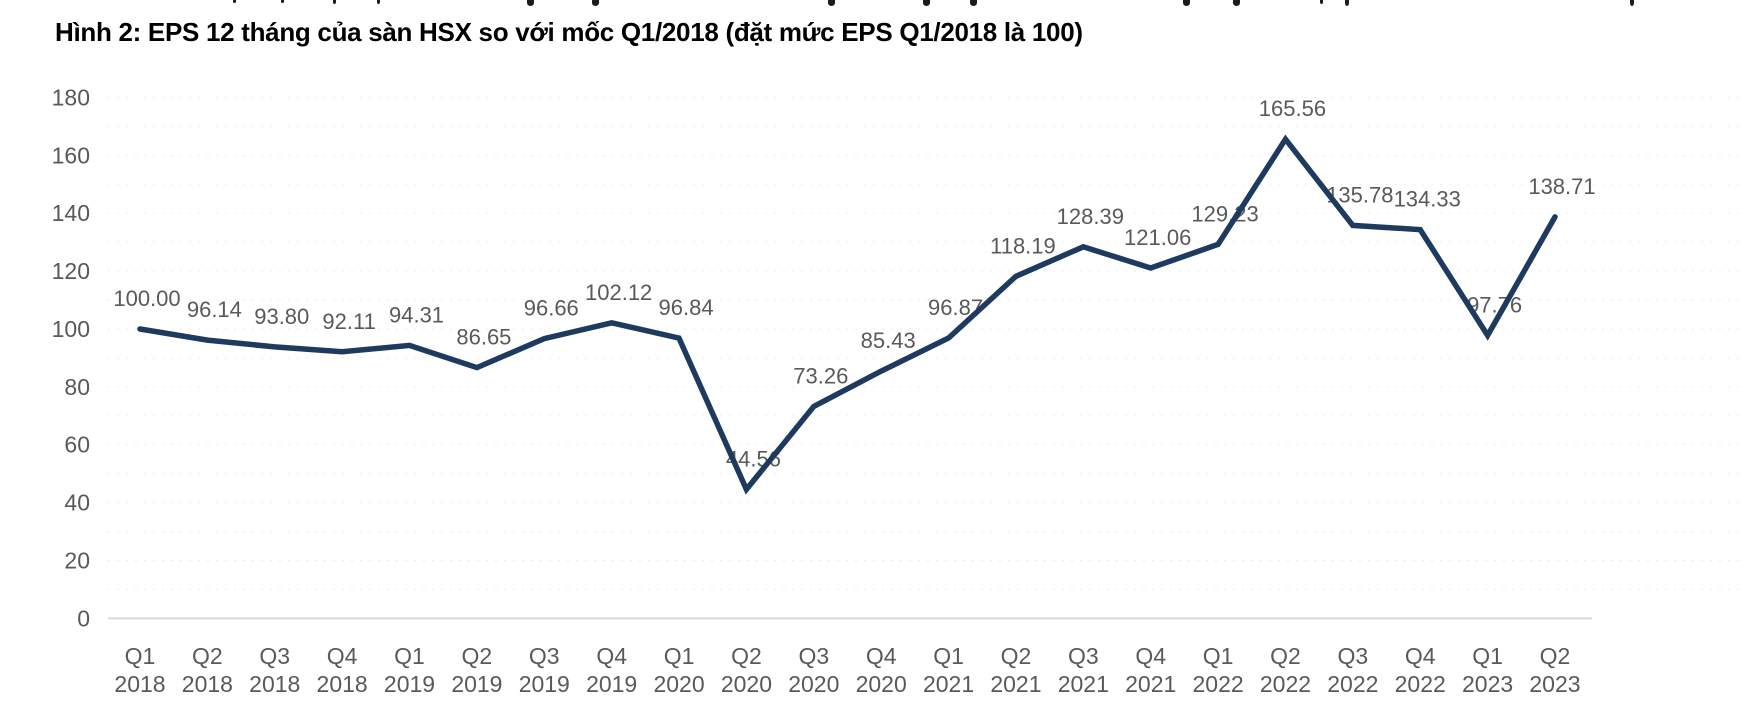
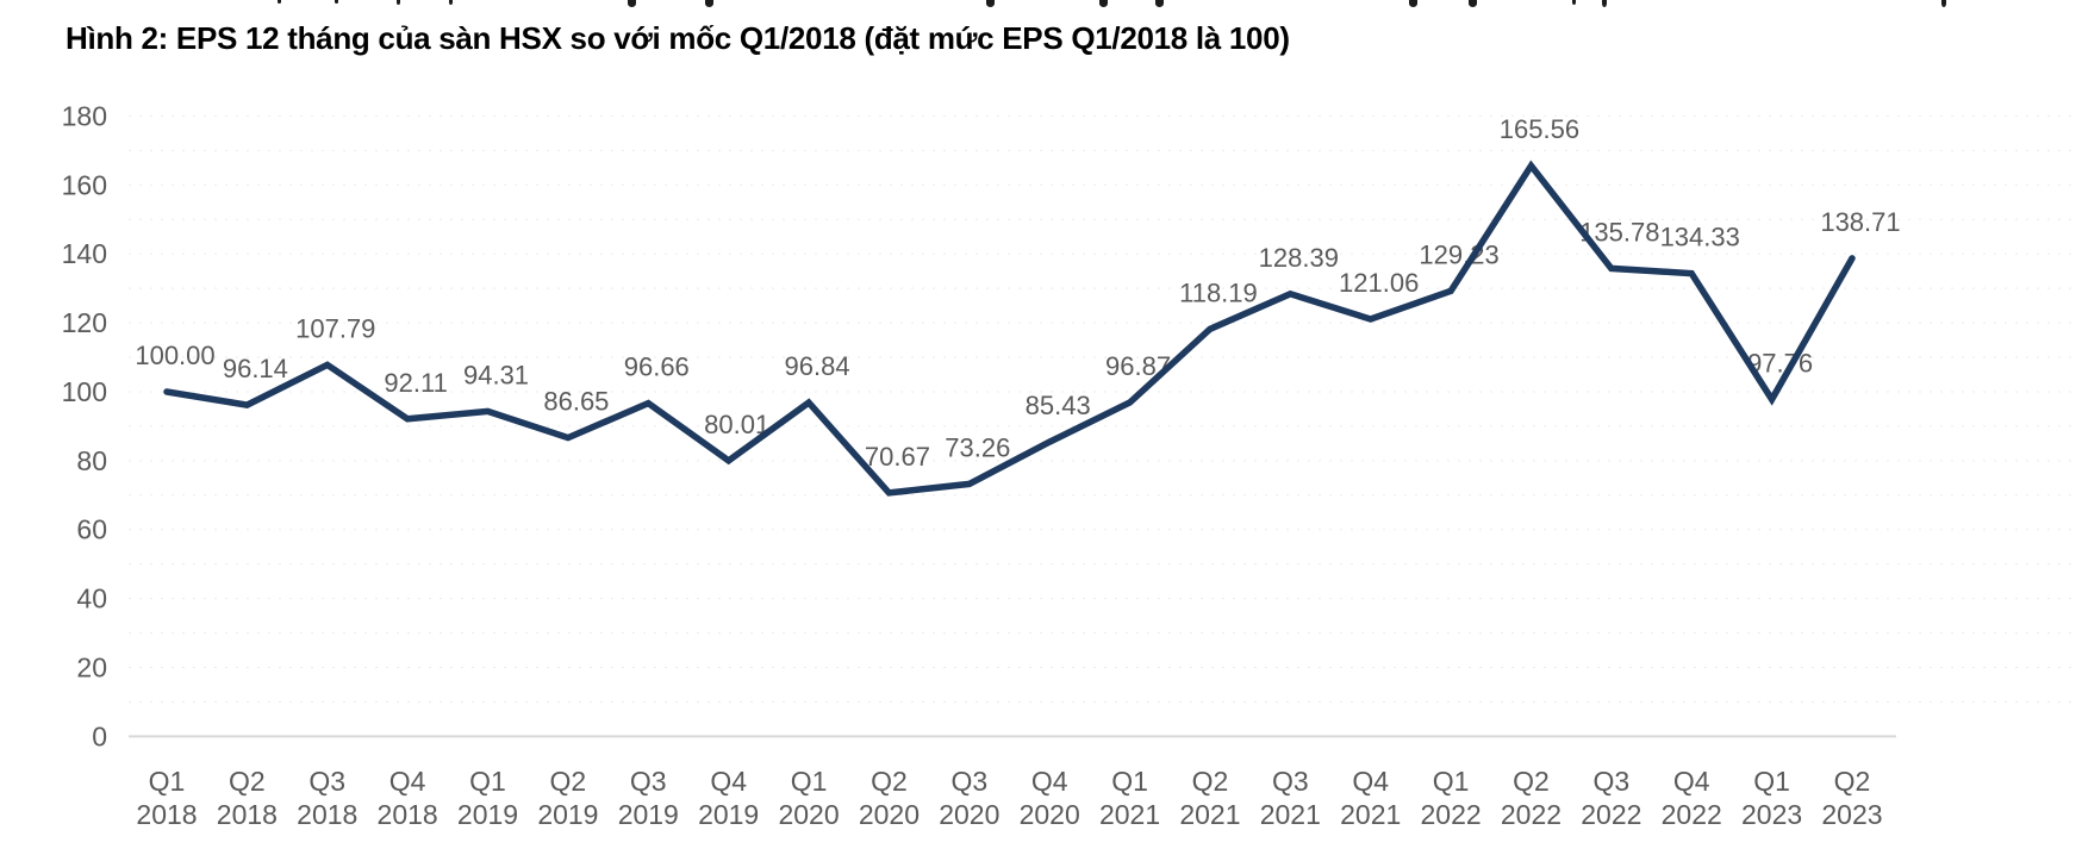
Q3 2018: 93.80 -> 107.79
Q4 2019: 102.12 -> 80.01
Q2 2020: 44.56 -> 70.67
